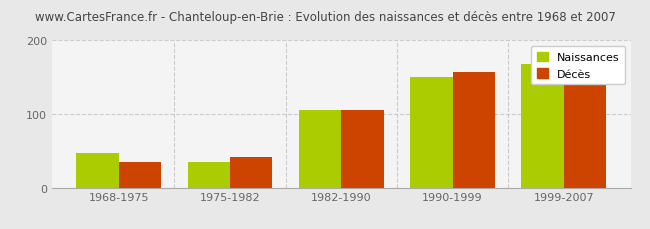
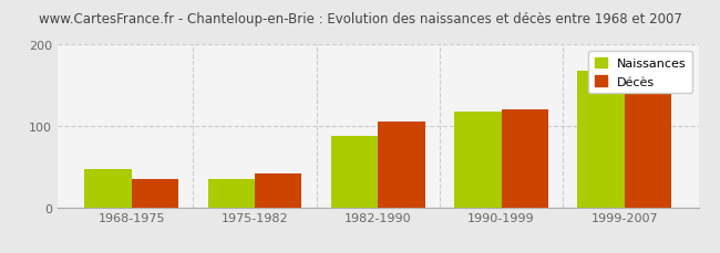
Naissances/1982-1990: 105 -> 88
Naissances/1990-1999: 150 -> 118
Décès/1990-1999: 157 -> 120
